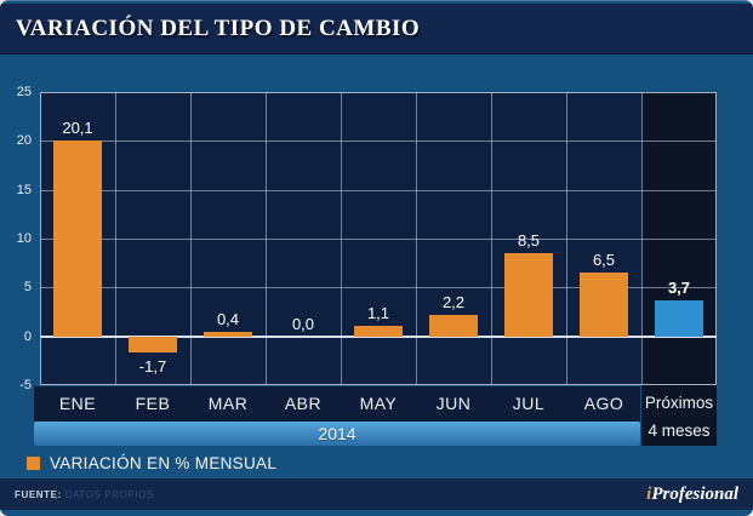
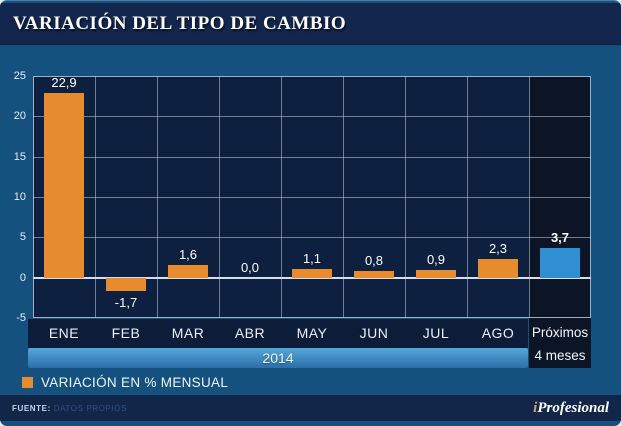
ENE: 20,1 -> 22,9
MAR: 0,4 -> 1,6
JUN: 2,2 -> 0,8
JUL: 8,5 -> 0,9
AGO: 6,5 -> 2,3
